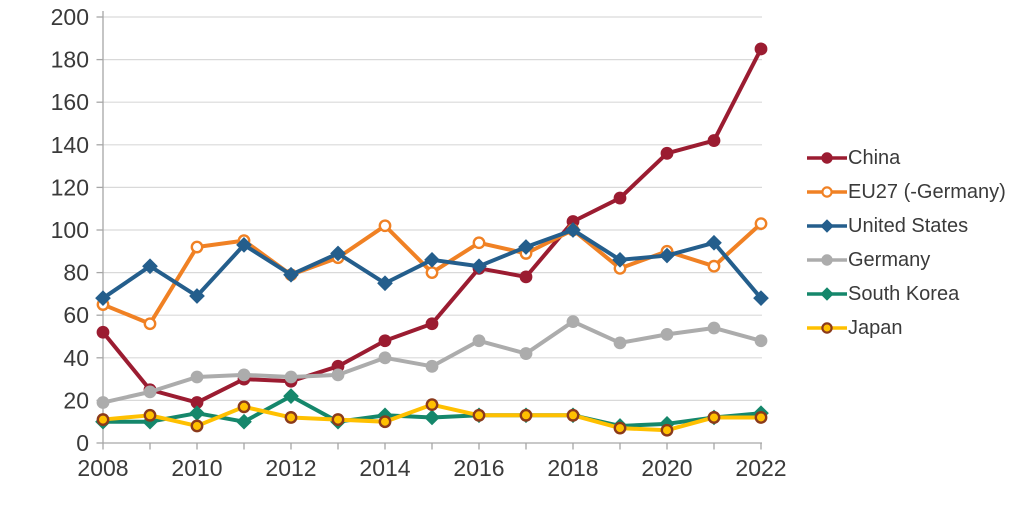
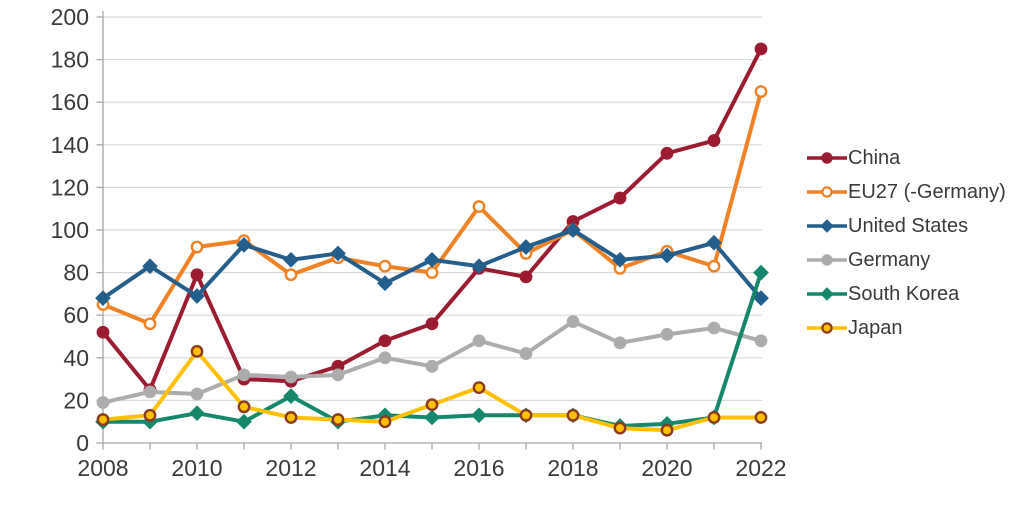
China/2010: 19 -> 79
Germany/2010: 31 -> 23
Japan/2010: 8 -> 43
United States/2012: 79 -> 86
EU27 (-Germany)/2014: 102 -> 83
EU27 (-Germany)/2016: 94 -> 111
Japan/2016: 13 -> 26
EU27 (-Germany)/2022: 103 -> 165
South Korea/2022: 14 -> 80
